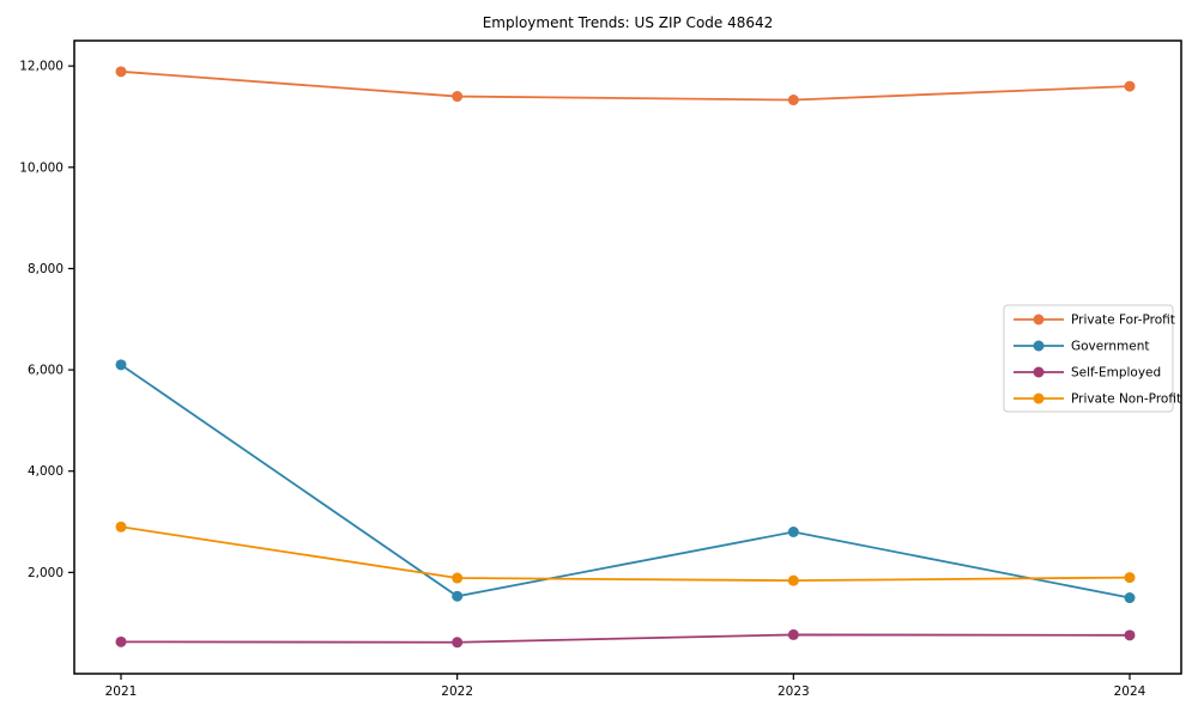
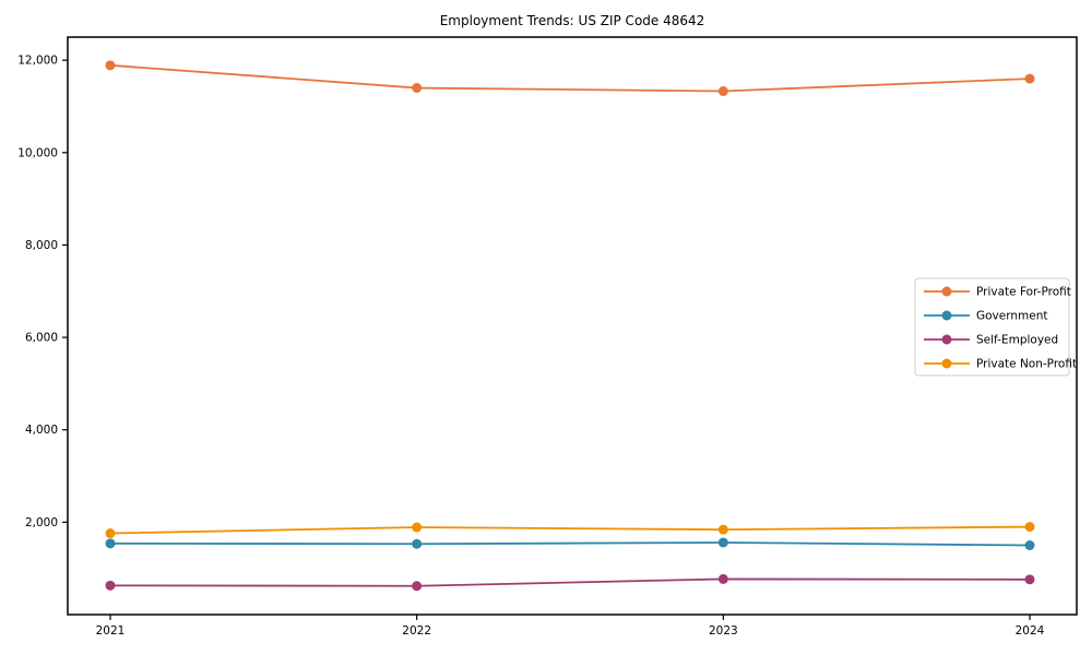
Government/2021: 6100 -> 1500
Private Non-Profit/2021: 2900 -> 1800
Government/2023: 2800 -> 1600
